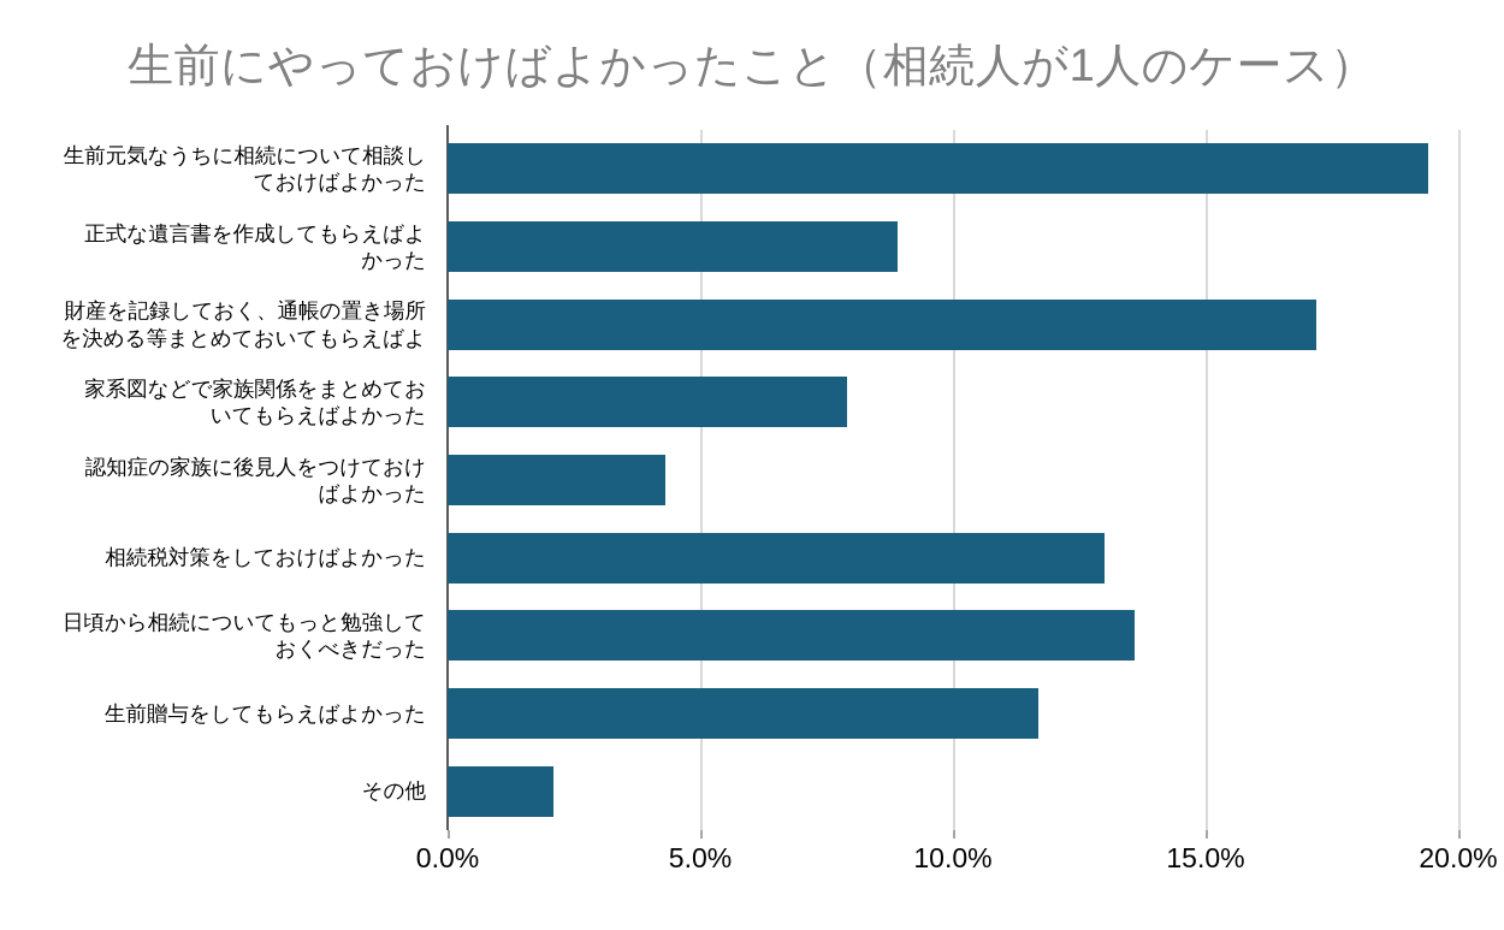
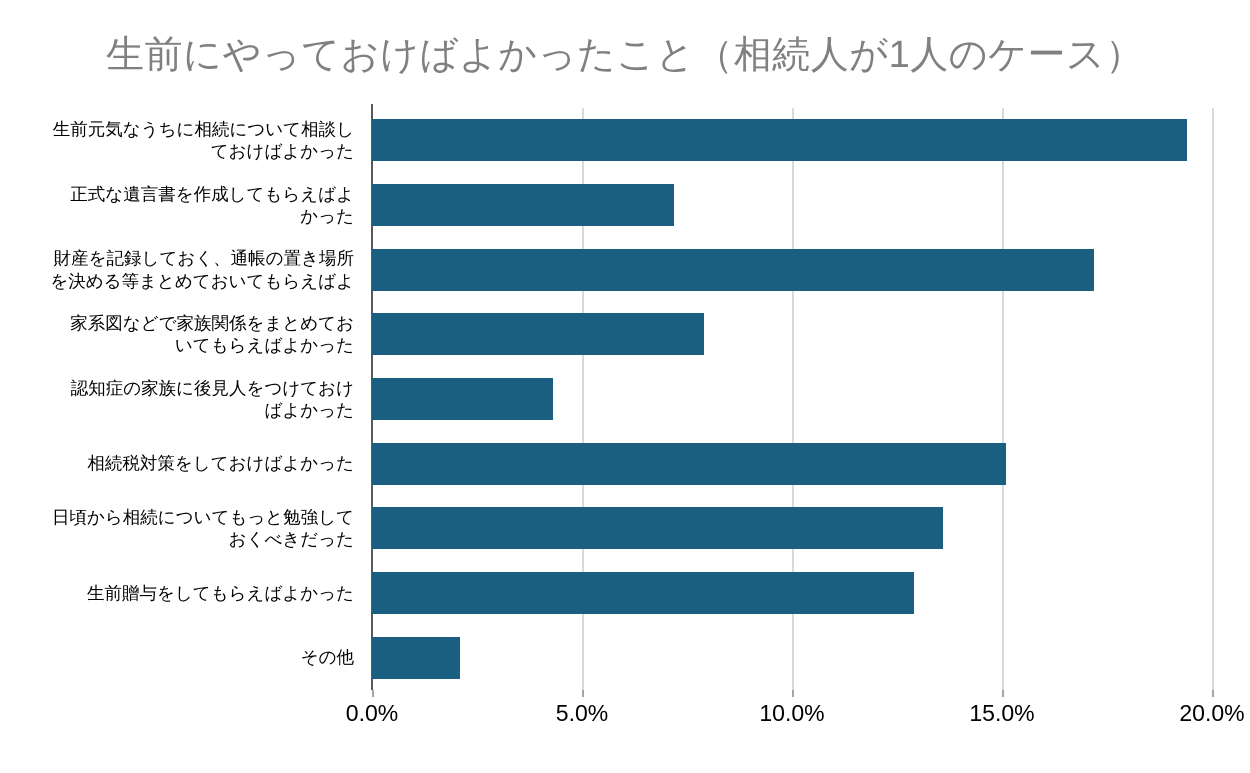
正式な遺言書を作成してもらえばよ かった: 8.9% -> 7.2%
相続税対策をしておけばよかった: 13.0% -> 15.1%
生前贈与をしてもらえばよかった: 11.7% -> 12.9%
